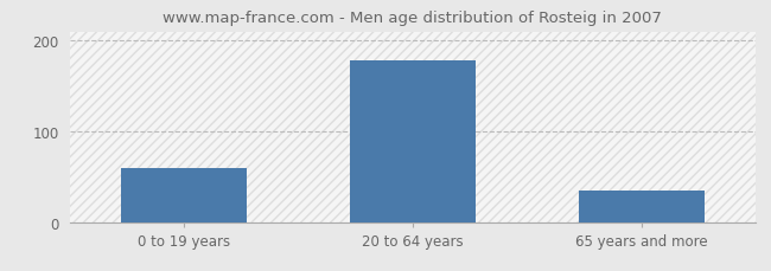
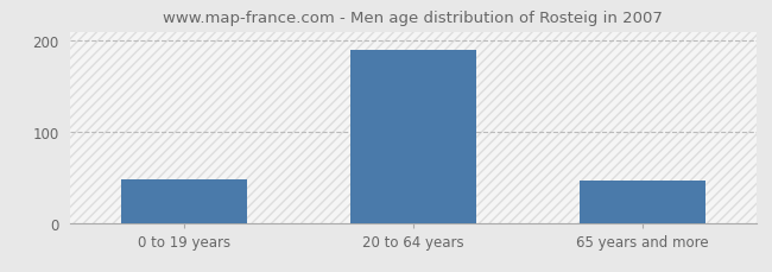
0 to 19 years: 60 -> 48
20 to 64 years: 178 -> 190
65 years and more: 35 -> 46
